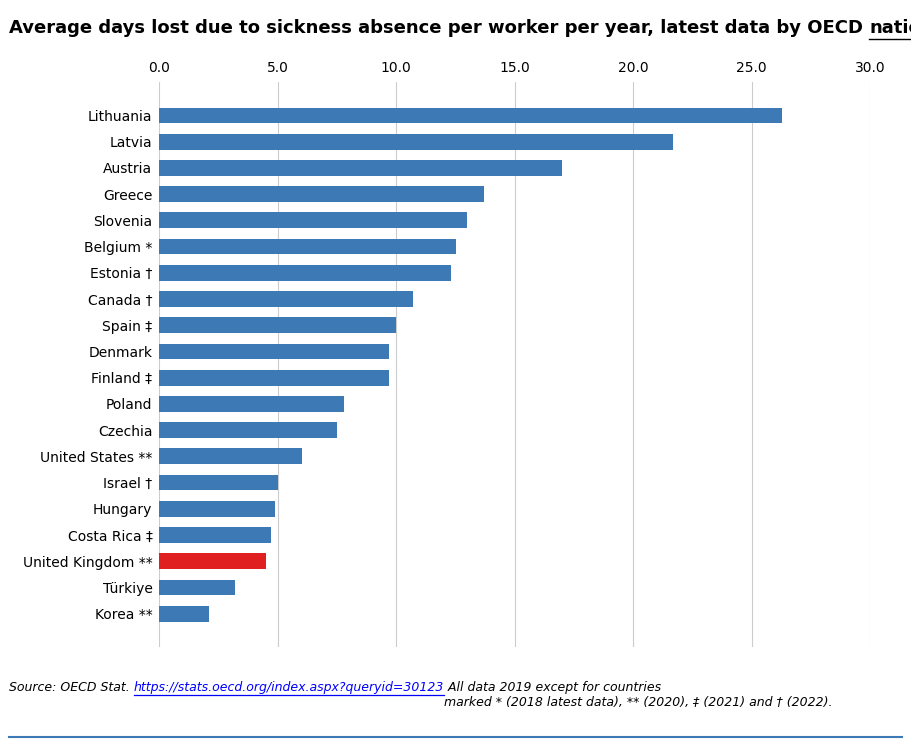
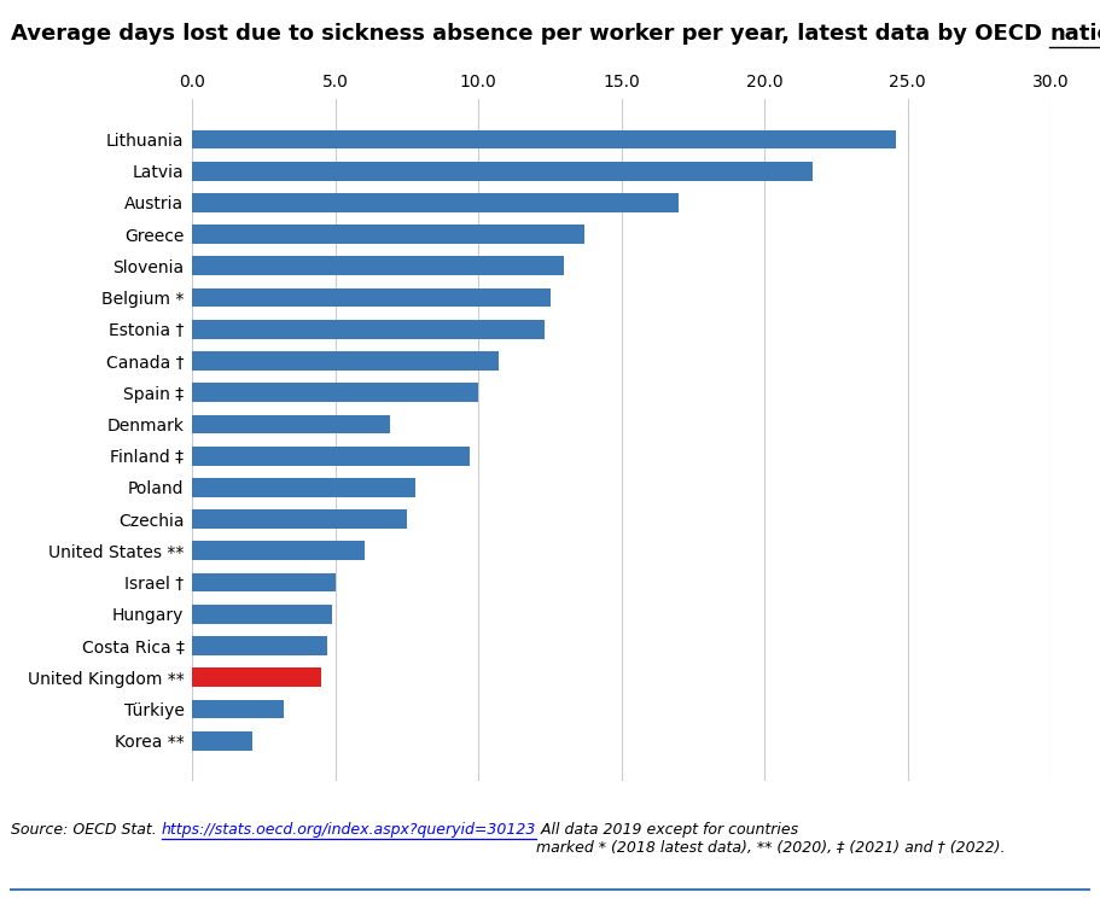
Lithuania: 26.3 -> 24.6
Denmark: 9.7 -> 6.9
